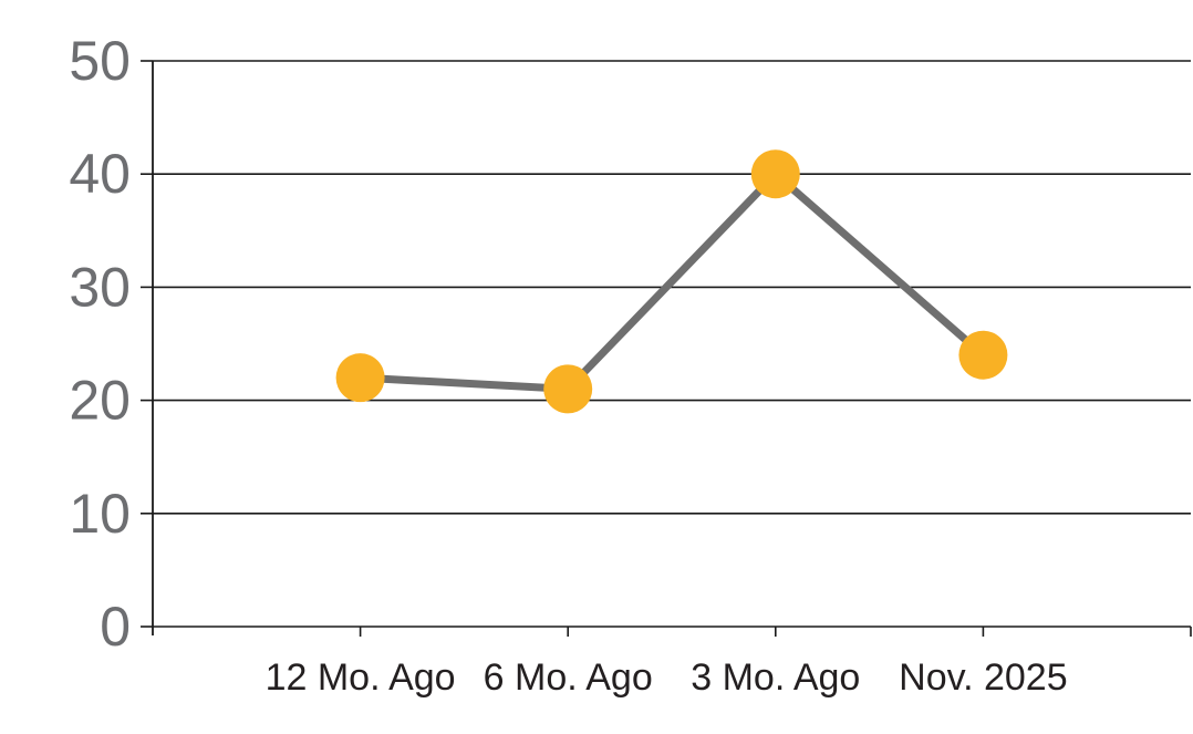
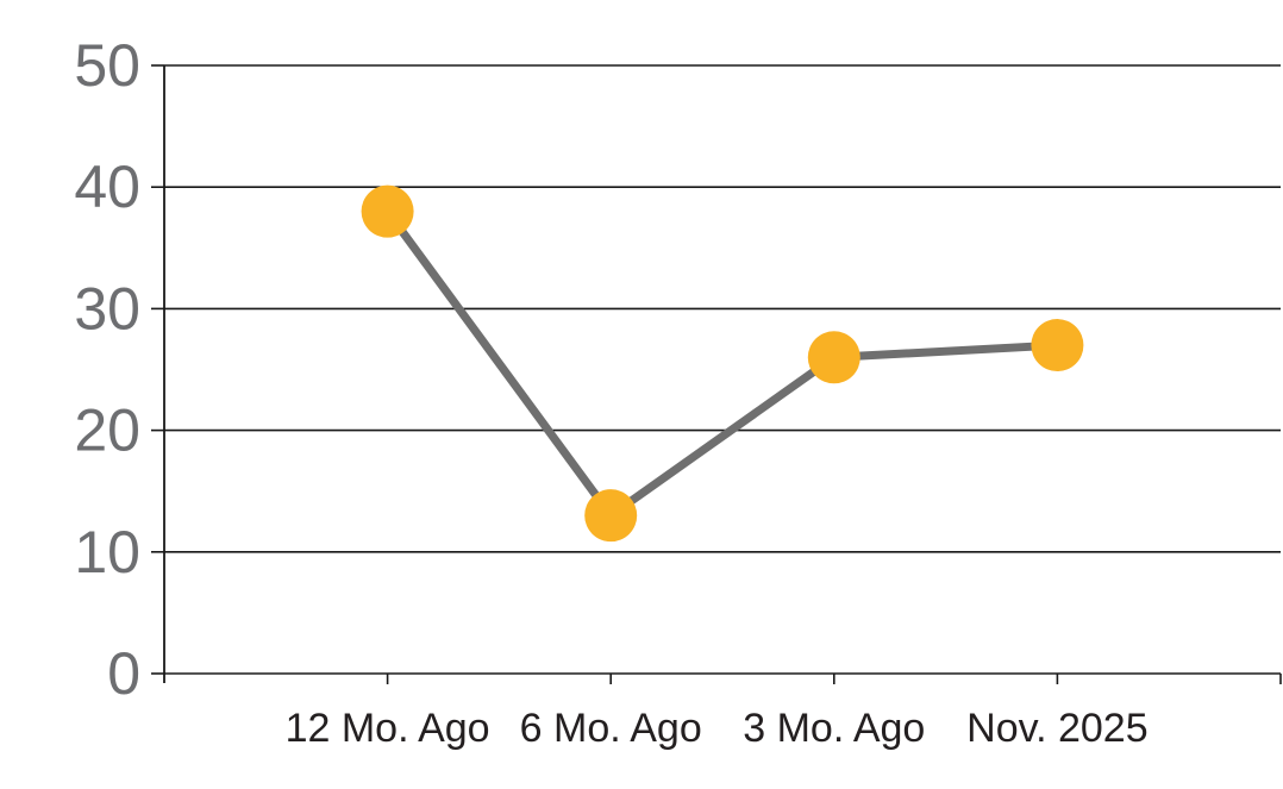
12 Mo. Ago: 22 -> 38
6 Mo. Ago: 21 -> 13
3 Mo. Ago: 40 -> 26
Nov. 2025: 24 -> 27
